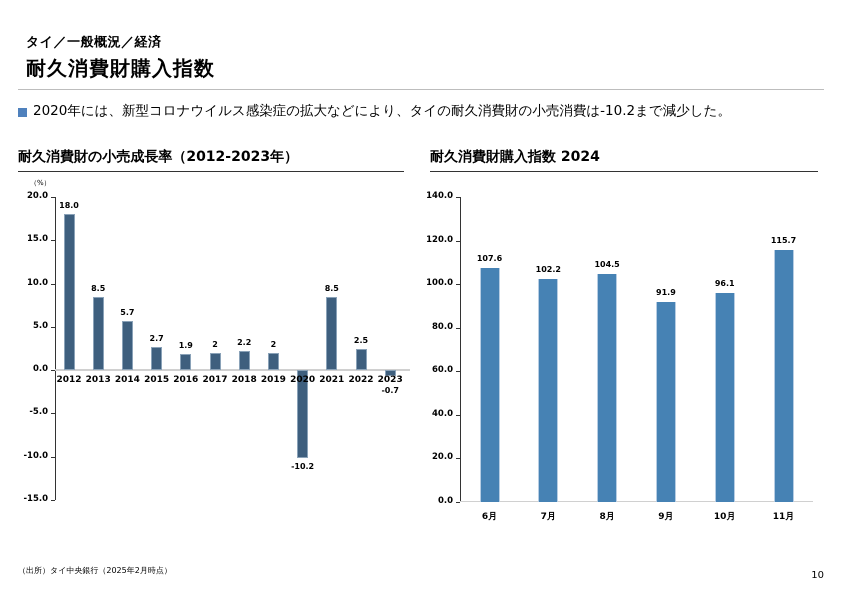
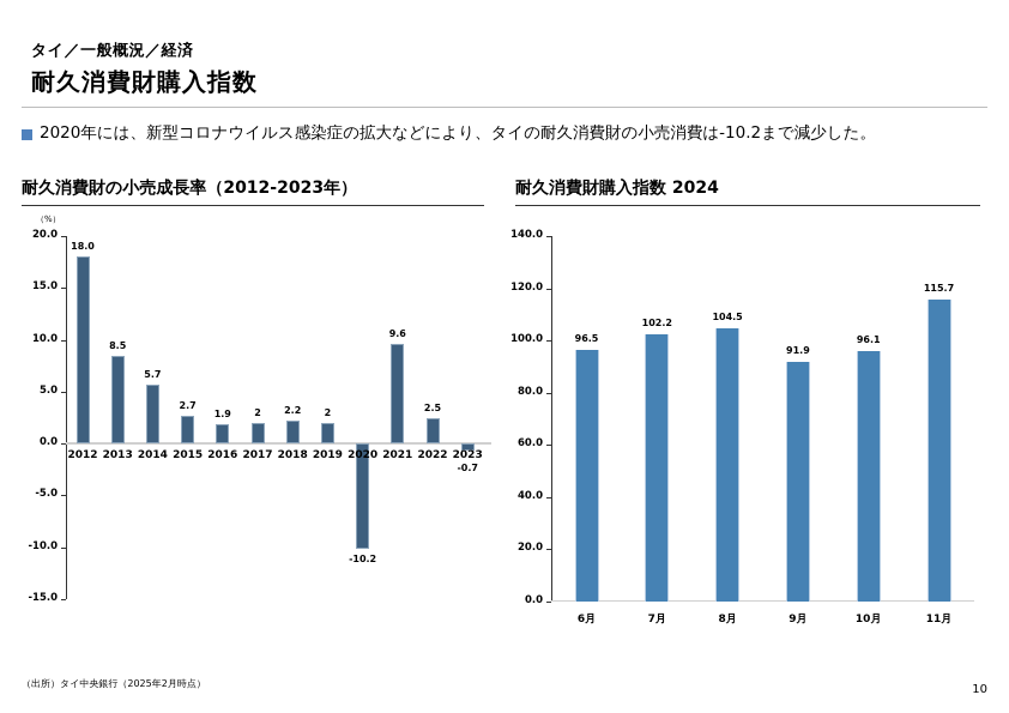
耐久消費財の小売成長率（2012-2023年）/2021: 8.5 -> 9.6
耐久消費財購入指数 2024/6月: 107.6 -> 96.5
